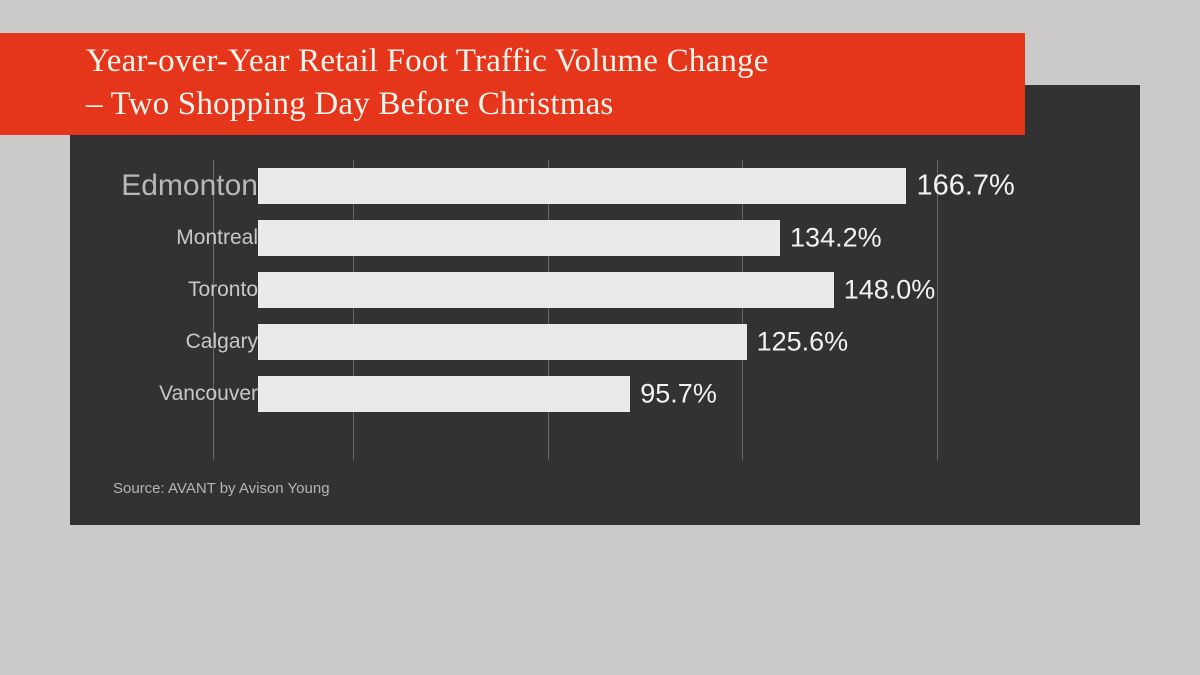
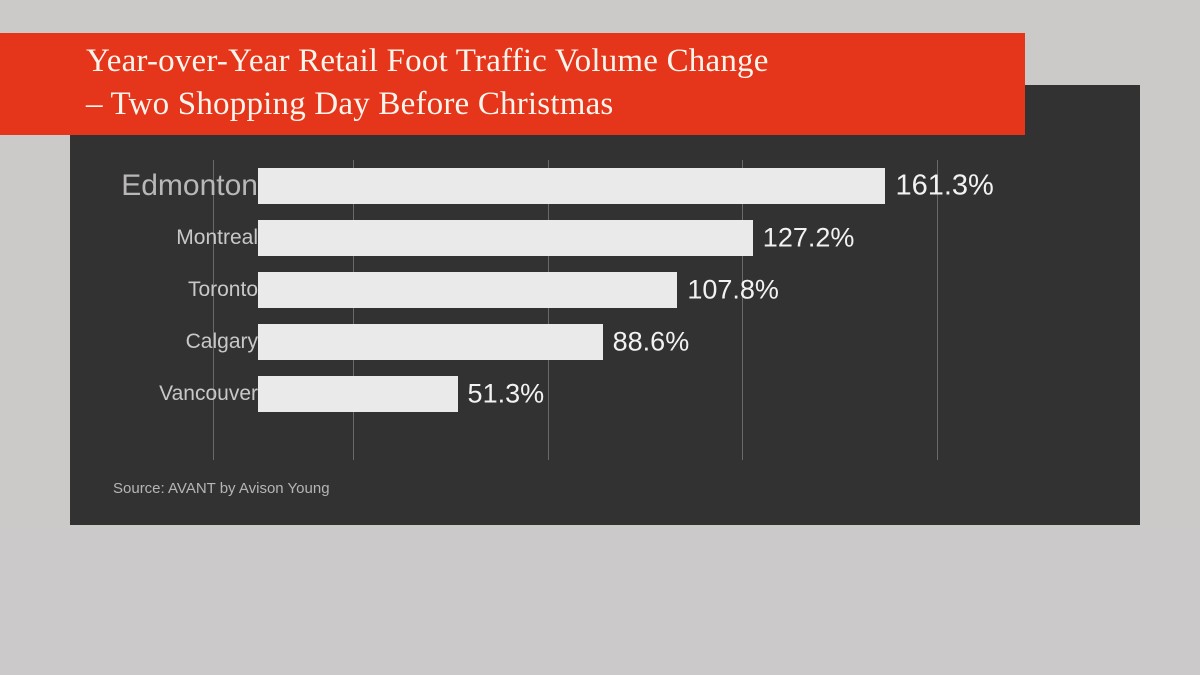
Edmonton: 166.7% -> 161.3%
Montreal: 134.2% -> 127.2%
Toronto: 148.0% -> 107.8%
Calgary: 125.6% -> 88.6%
Vancouver: 95.7% -> 51.3%
